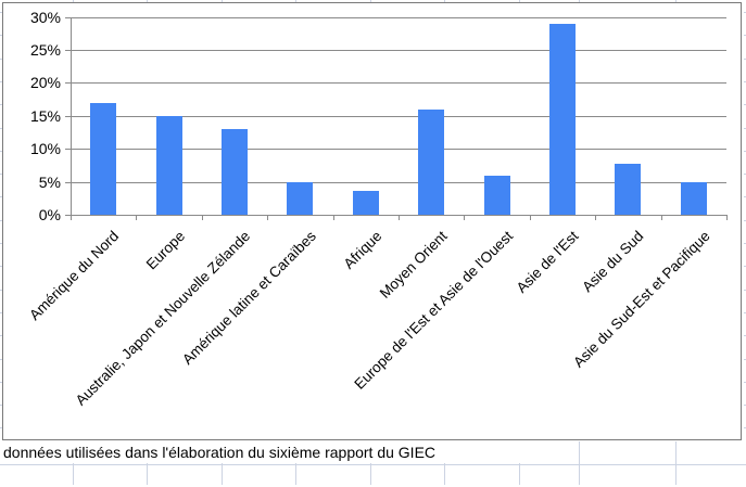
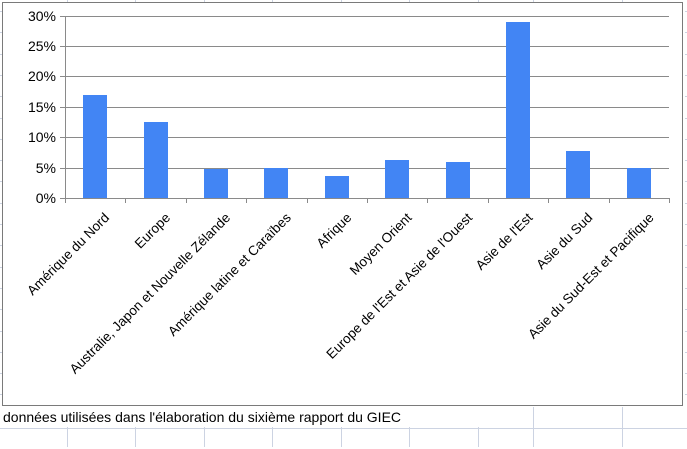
Europe: 15% -> 12%
Australie, Japon et Nouvelle Zélande: 13% -> 5%
Moyen Orient: 16% -> 6%
